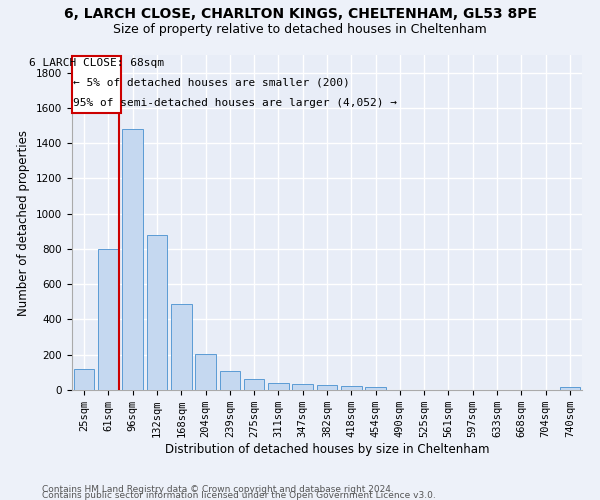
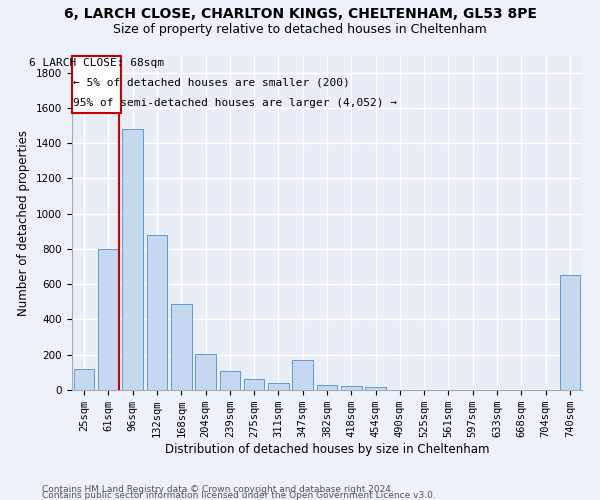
347sqm: 40 -> 170
740sqm: 20 -> 650
